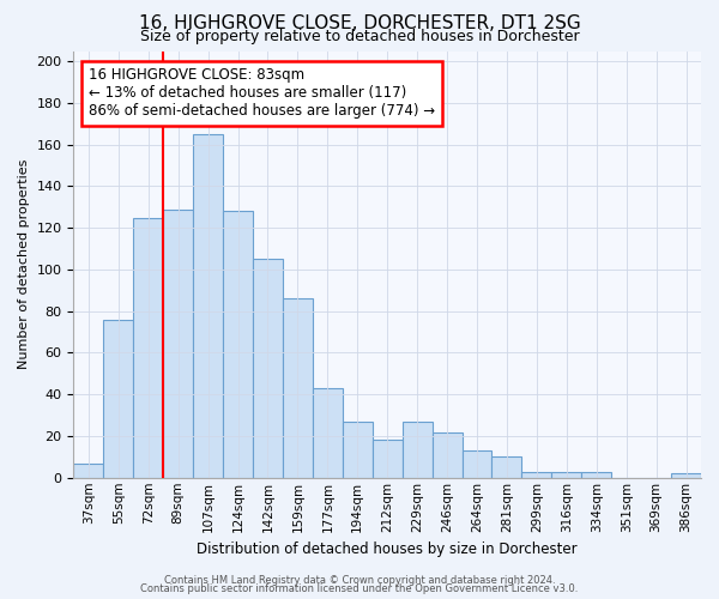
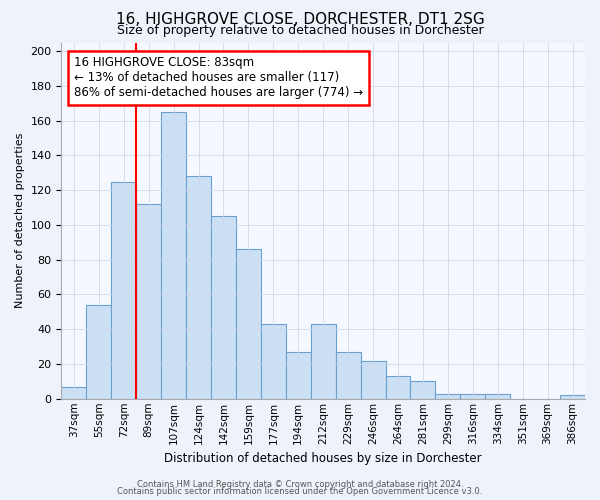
55sqm: 76 -> 54
89sqm: 129 -> 112
212sqm: 18 -> 43
